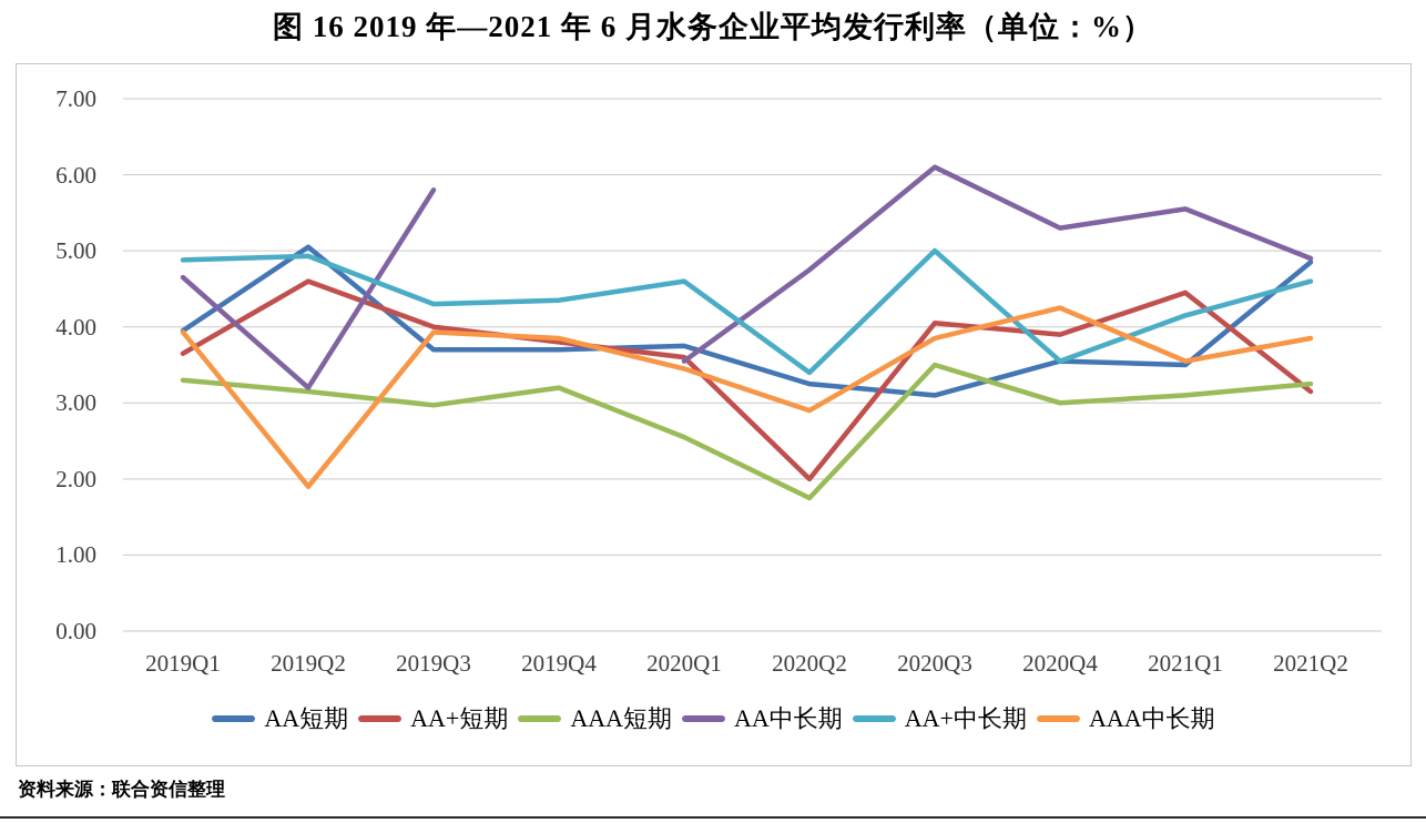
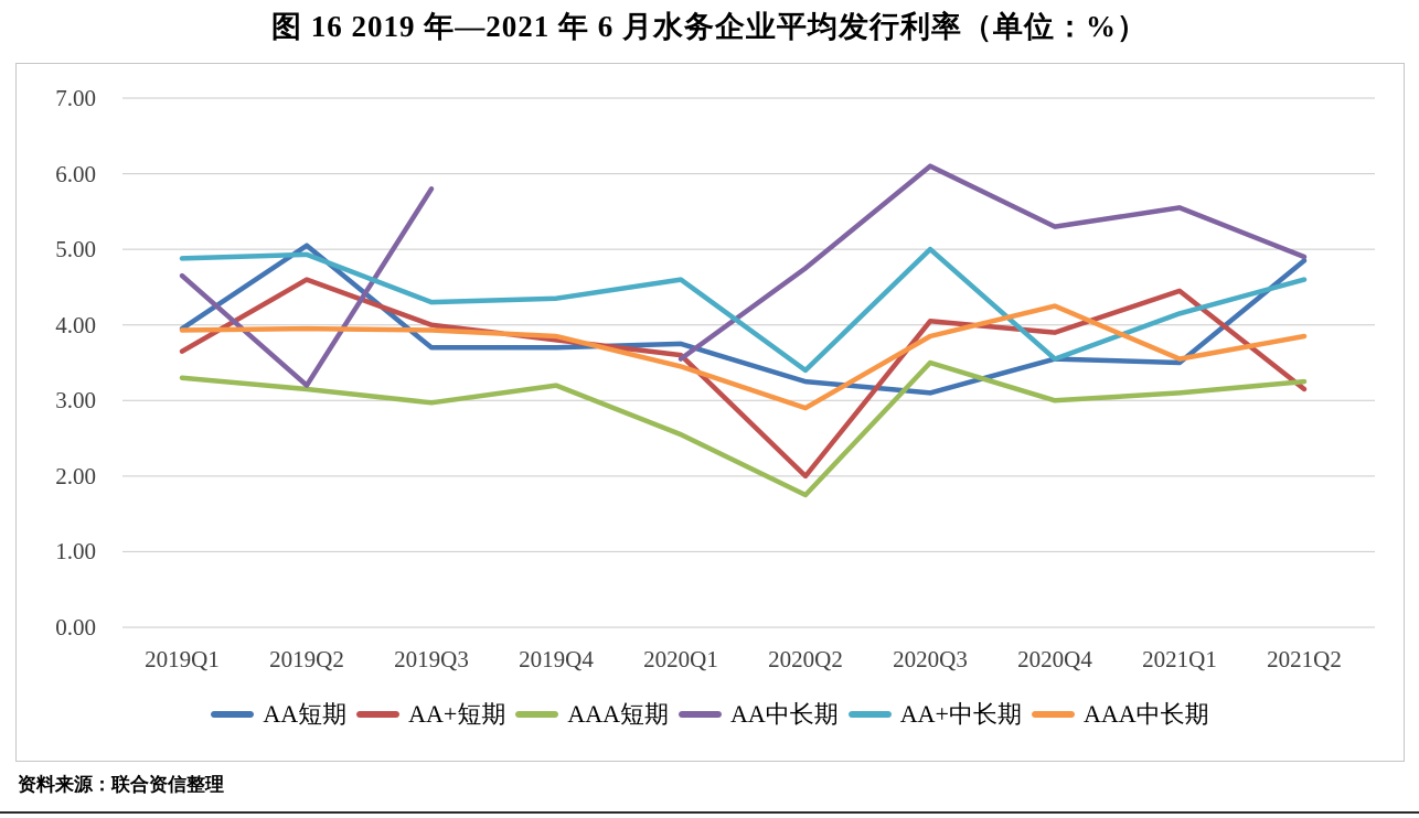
AAA中长期/2019Q2: 1.9 -> 4.0
